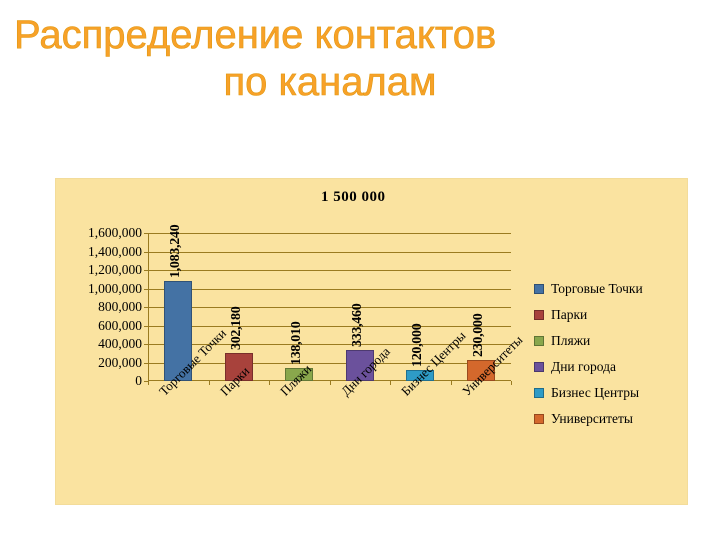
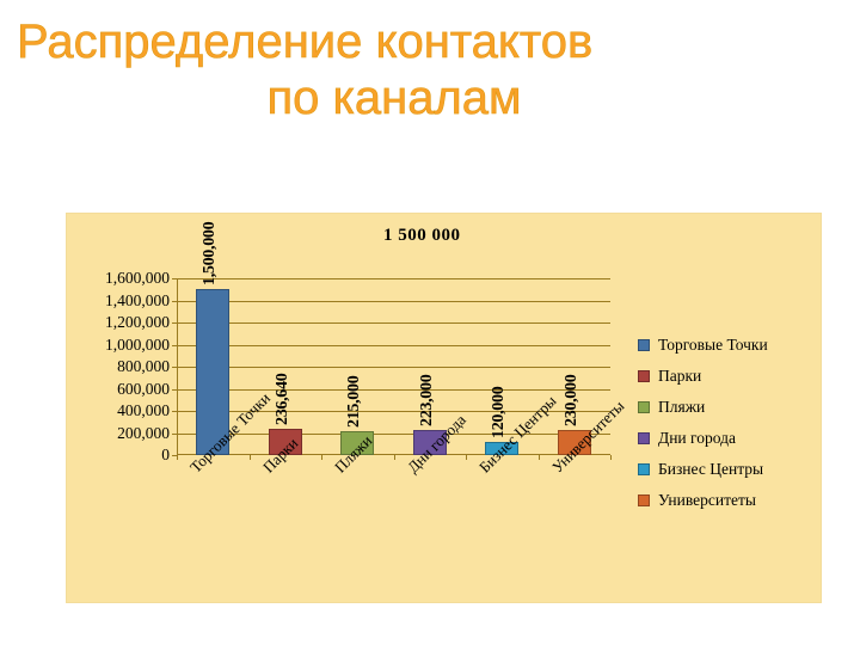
Торговые Точки: 1,083,240 -> 1,500,000
Парки: 302,180 -> 236,640
Пляжи: 138,010 -> 215,000
Дни города: 333,460 -> 223,000
